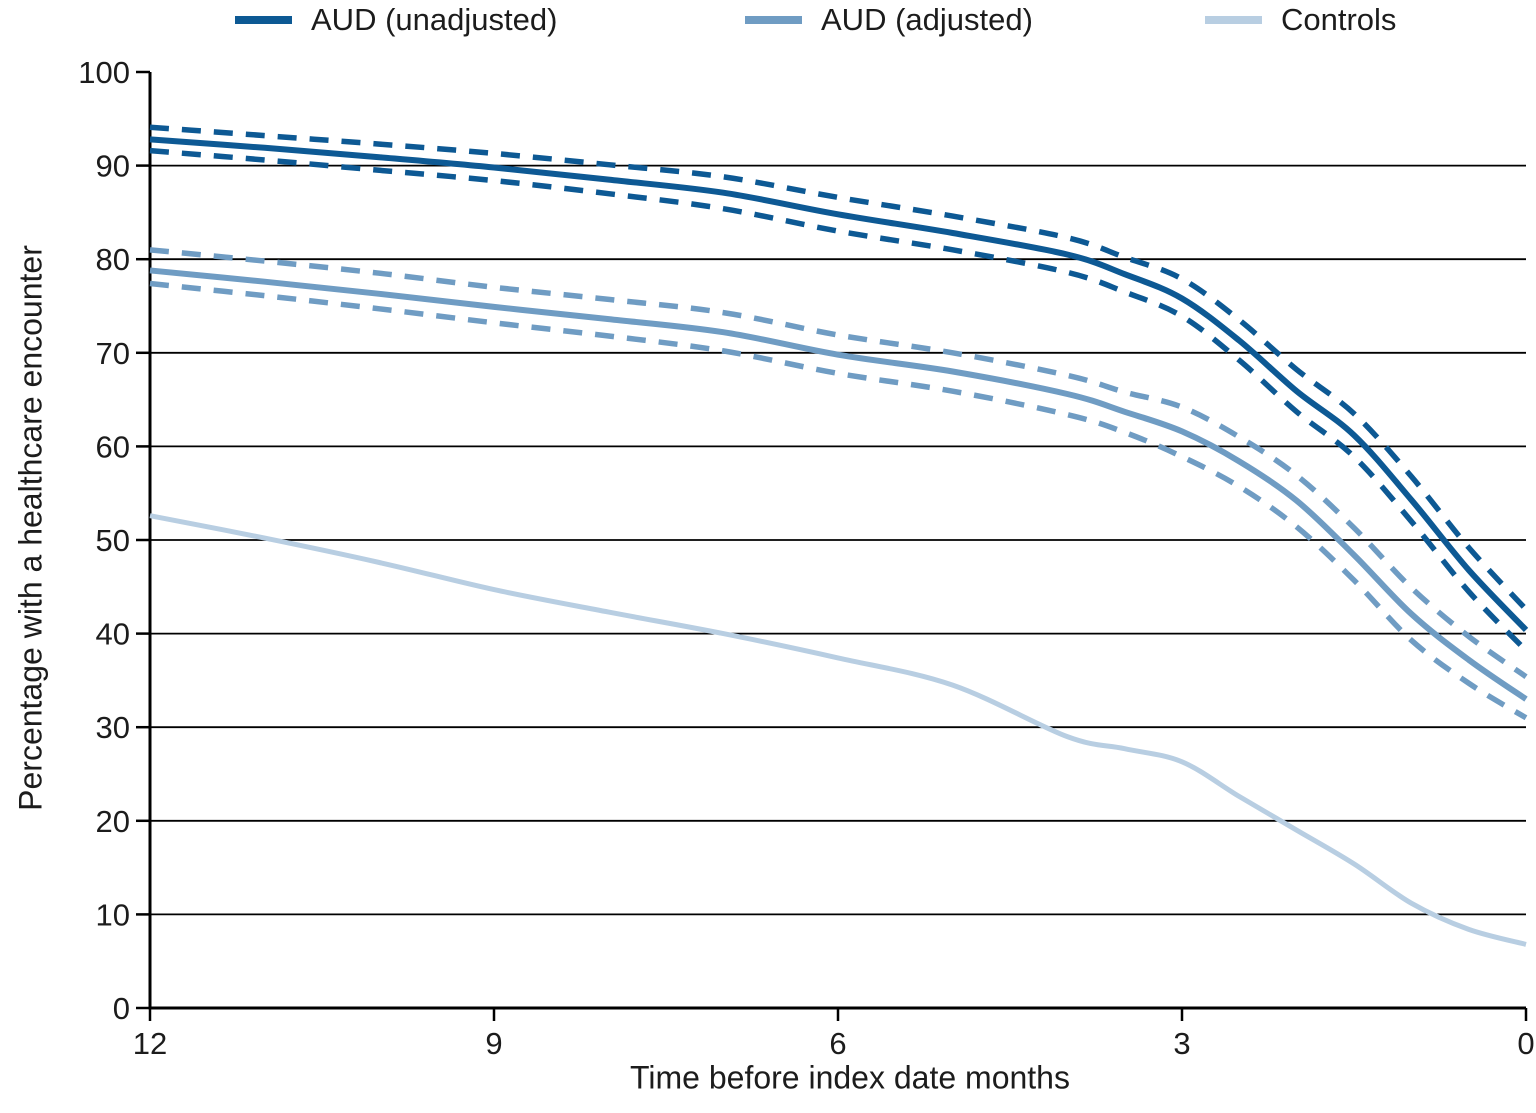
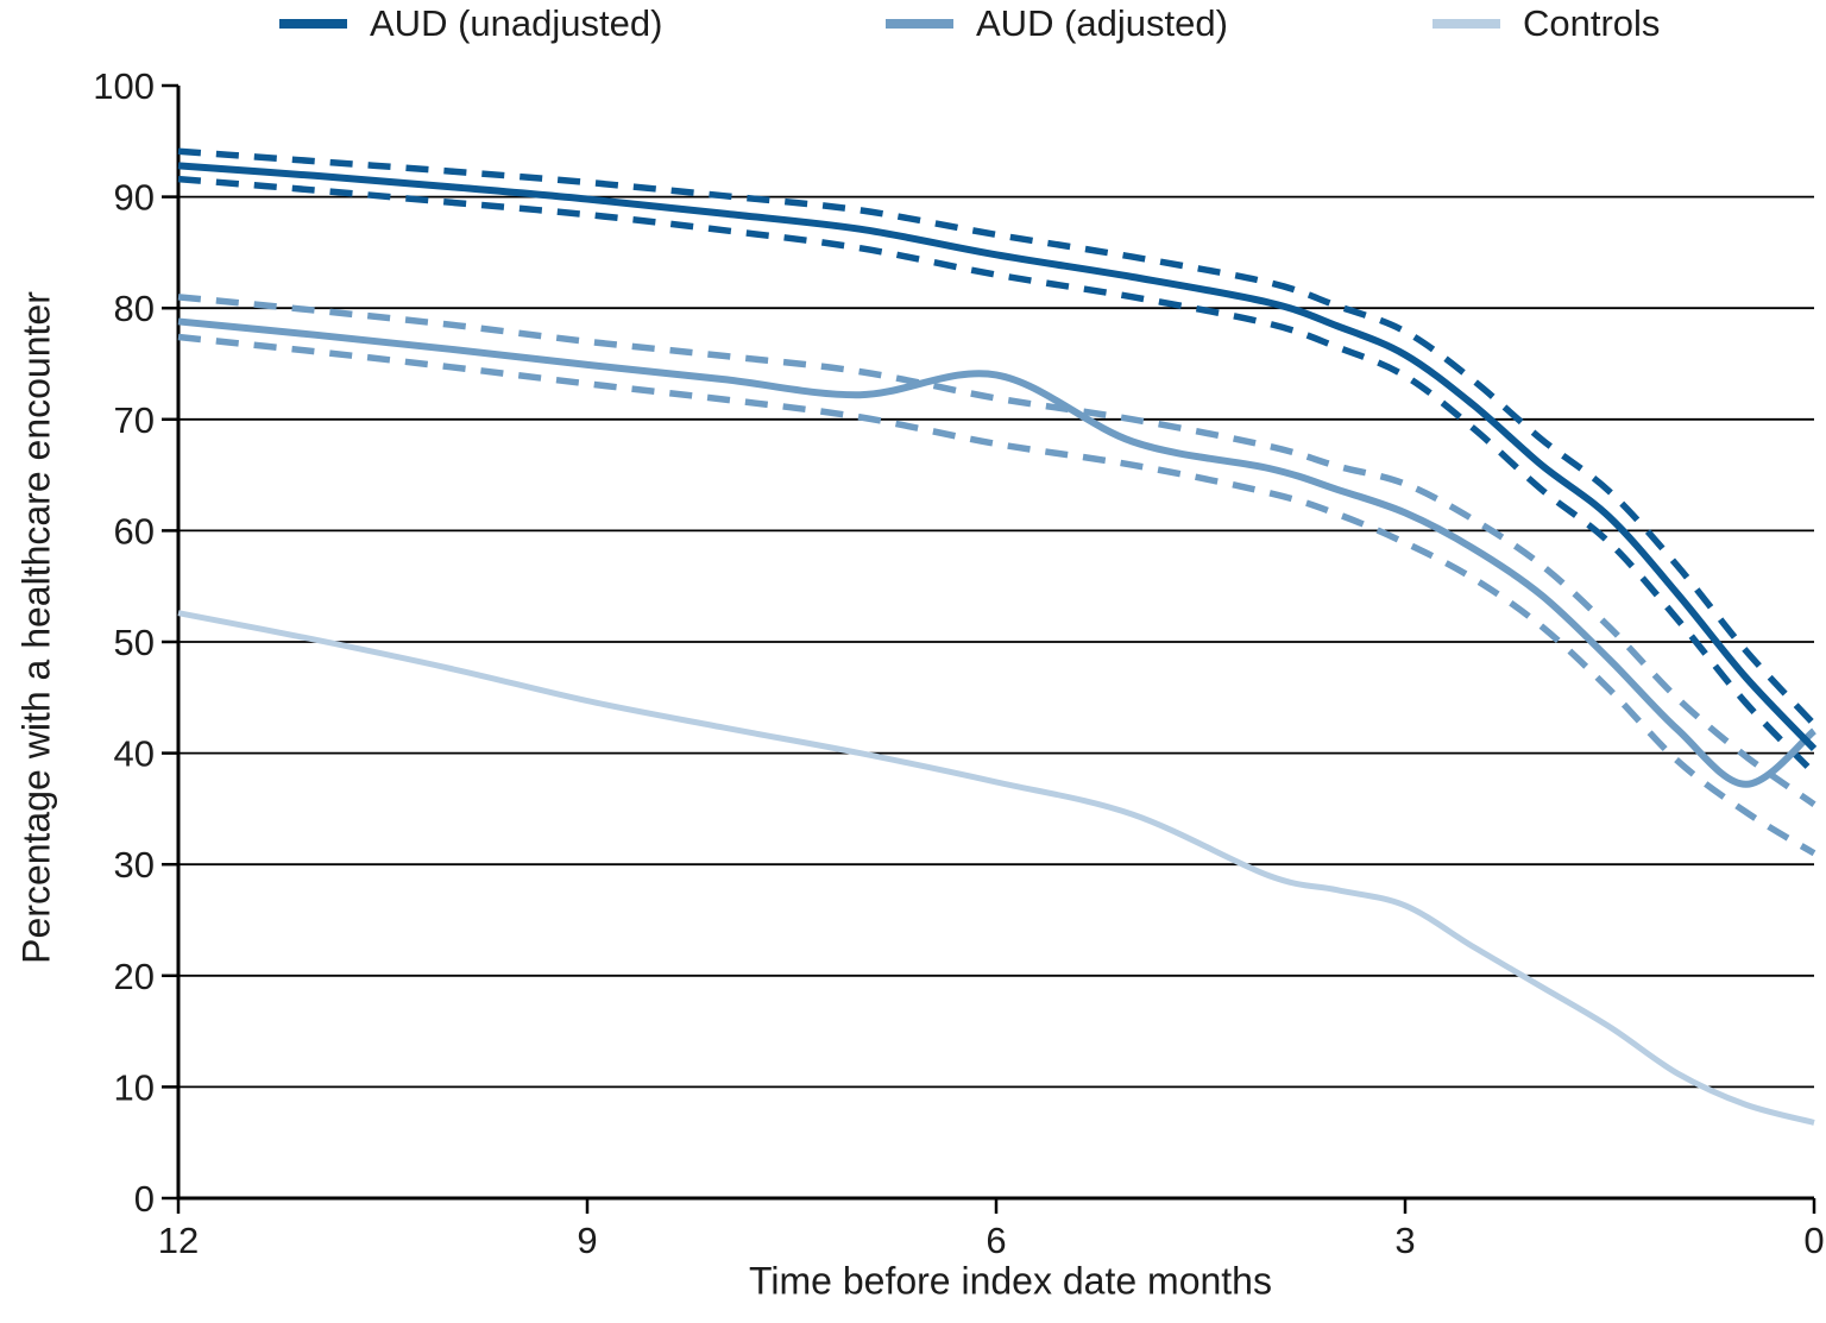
AUD (adjusted)/6: 70 -> 74
AUD (adjusted)/0: 33 -> 42
